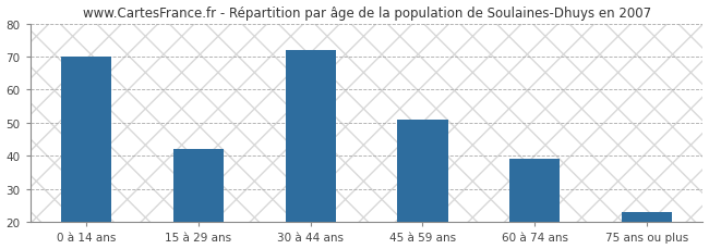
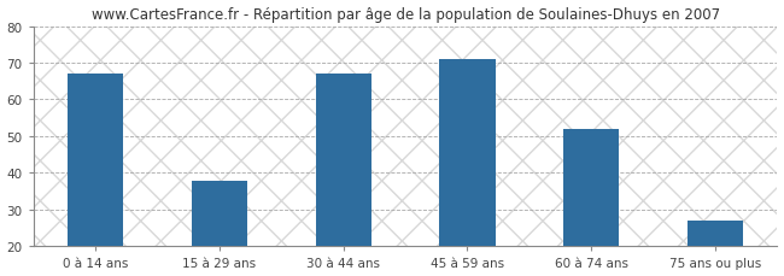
0 à 14 ans: 70 -> 67
15 à 29 ans: 42 -> 38
30 à 44 ans: 72 -> 67
45 à 59 ans: 51 -> 71
60 à 74 ans: 39 -> 52
75 ans ou plus: 23 -> 27
